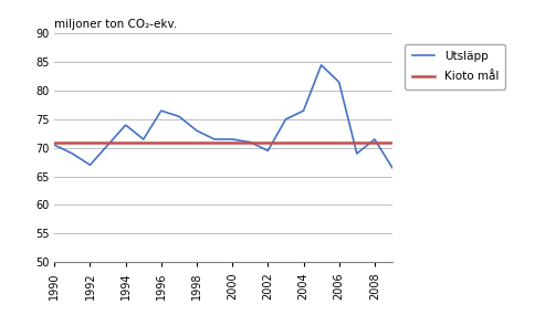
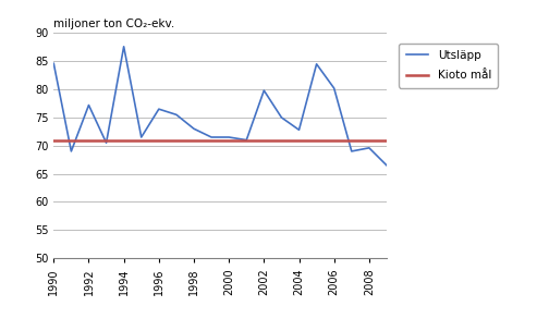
1990: 70.5 -> 84.6
1992: 67.0 -> 77.2
1994: 74.0 -> 87.6
2002: 69.5 -> 79.8
2004: 76.5 -> 72.8
2006: 81.5 -> 80.2
2008: 71.5 -> 69.6
